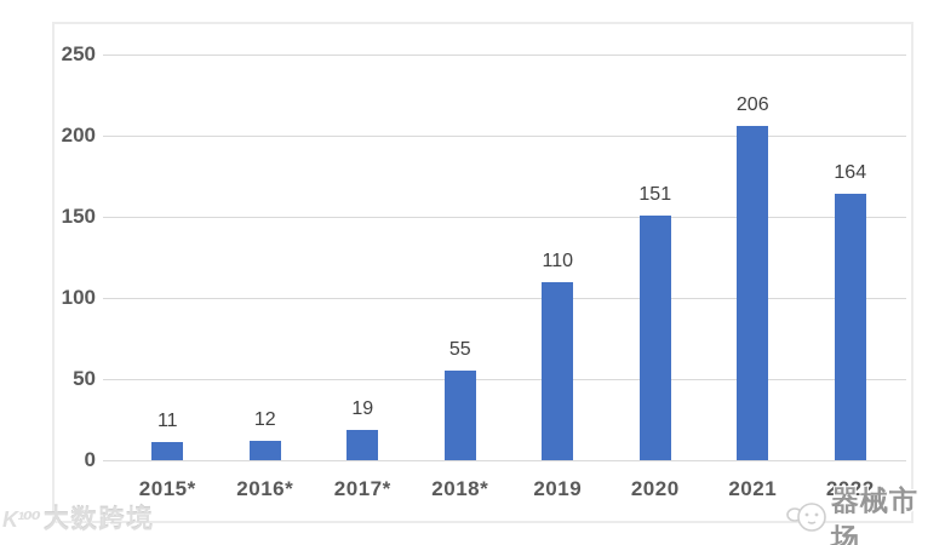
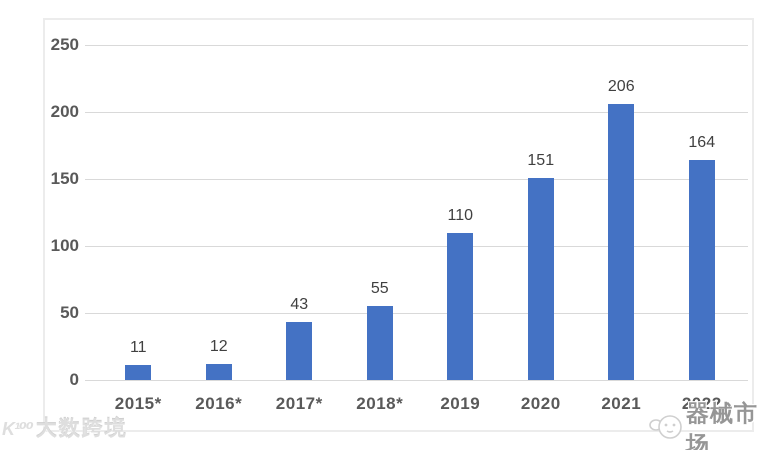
2017*: 19 -> 43
